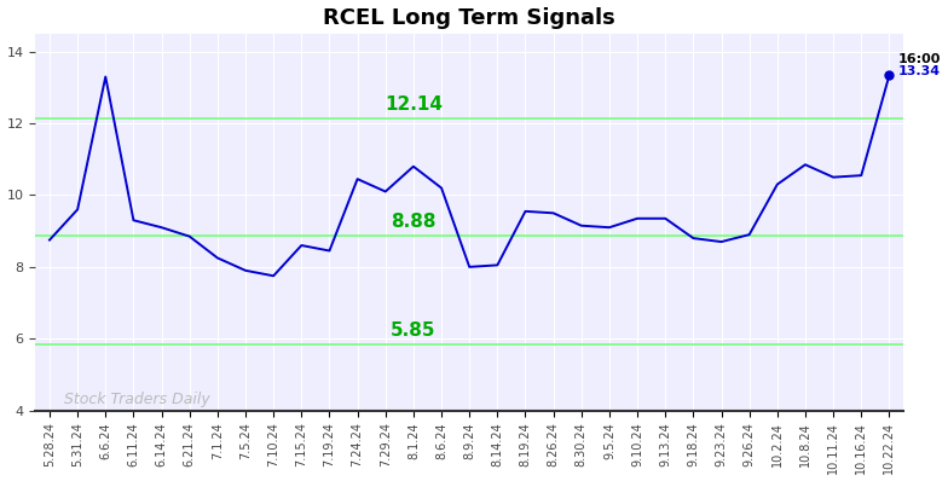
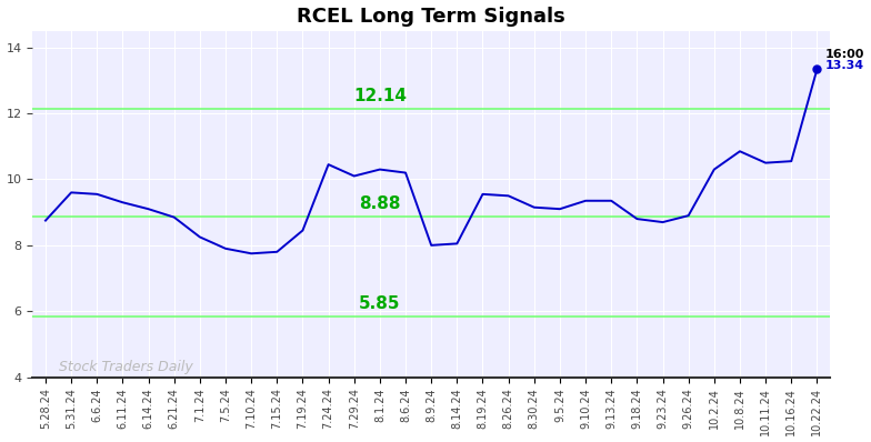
6.6.24: 13.30 -> 9.55
7.15.24: 8.60 -> 7.80
8.1.24: 10.80 -> 10.30
